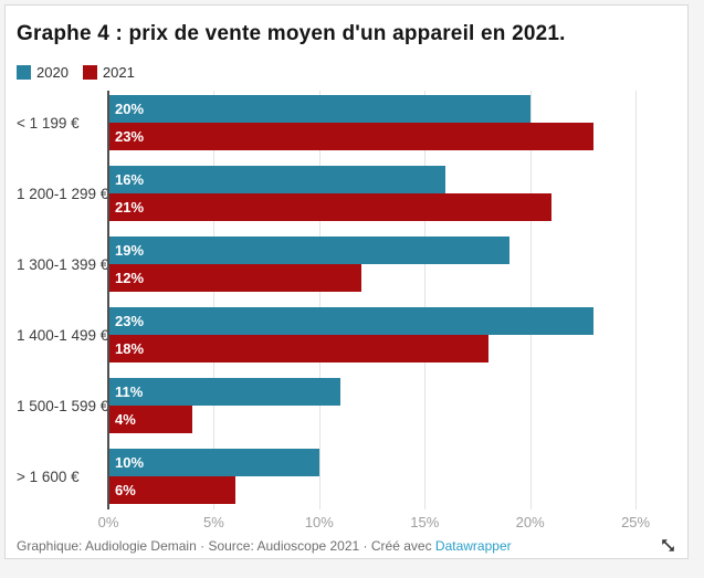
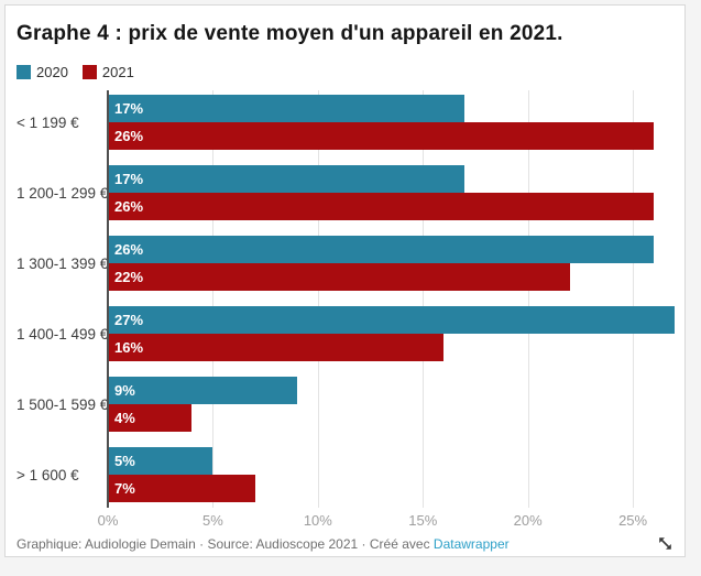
2020/< 1 199 €: 20% -> 17%
2021/< 1 199 €: 23% -> 26%
2020/1 200-1 299 €: 16% -> 17%
2021/1 200-1 299 €: 21% -> 26%
2020/1 300-1 399 €: 19% -> 26%
2021/1 300-1 399 €: 12% -> 22%
2020/1 400-1 499 €: 23% -> 27%
2021/1 400-1 499 €: 18% -> 16%
2020/1 500-1 599 €: 11% -> 9%
2020/> 1 600 €: 10% -> 5%
2021/> 1 600 €: 6% -> 7%
